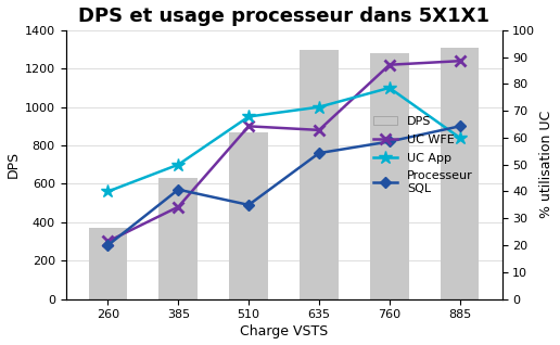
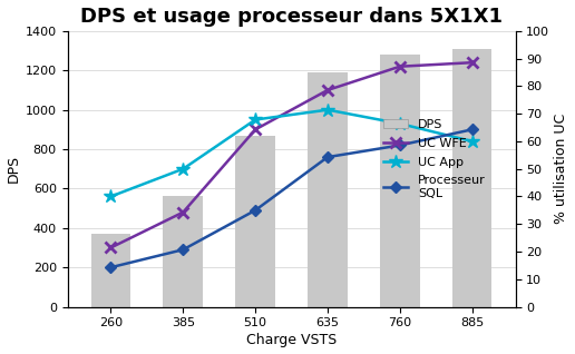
Processeur SQL/260: 280 -> 200
DPS/385: 630 -> 560
Processeur SQL/385: 570 -> 290
DPS/635: 1300 -> 1190
UC WFE/635: 880 -> 1100
UC App/760: 1100 -> 930
